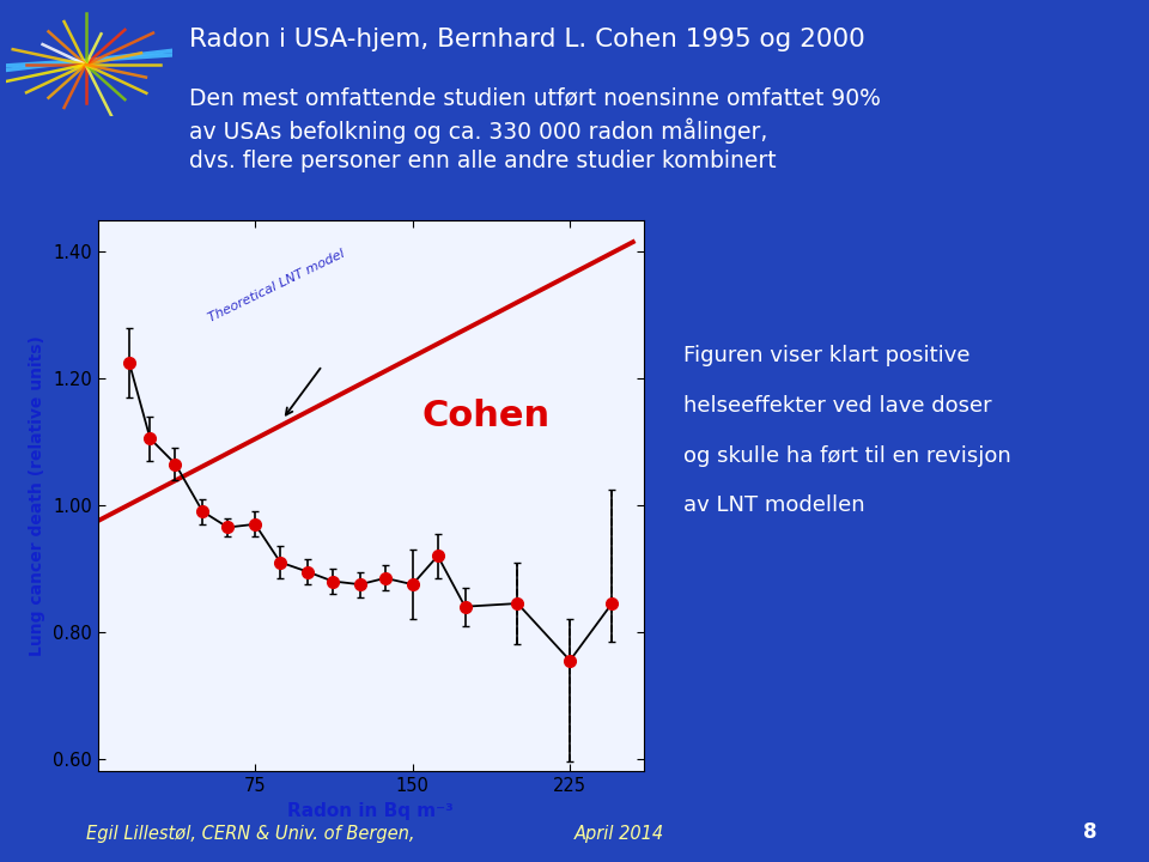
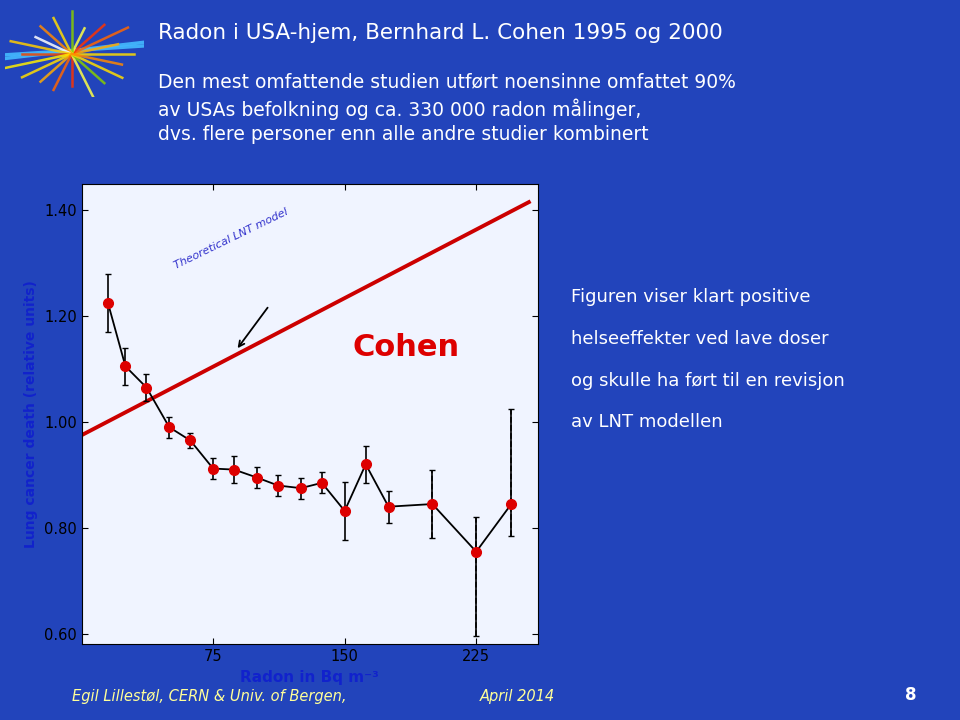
75: 0.970 -> 0.912
150: 0.875 -> 0.832
